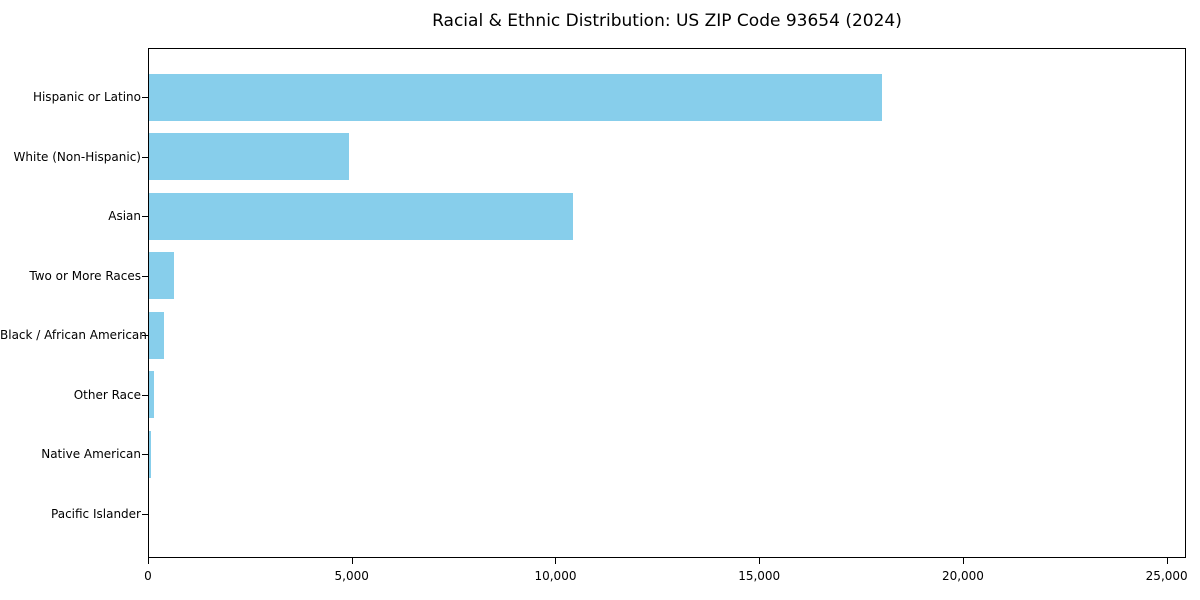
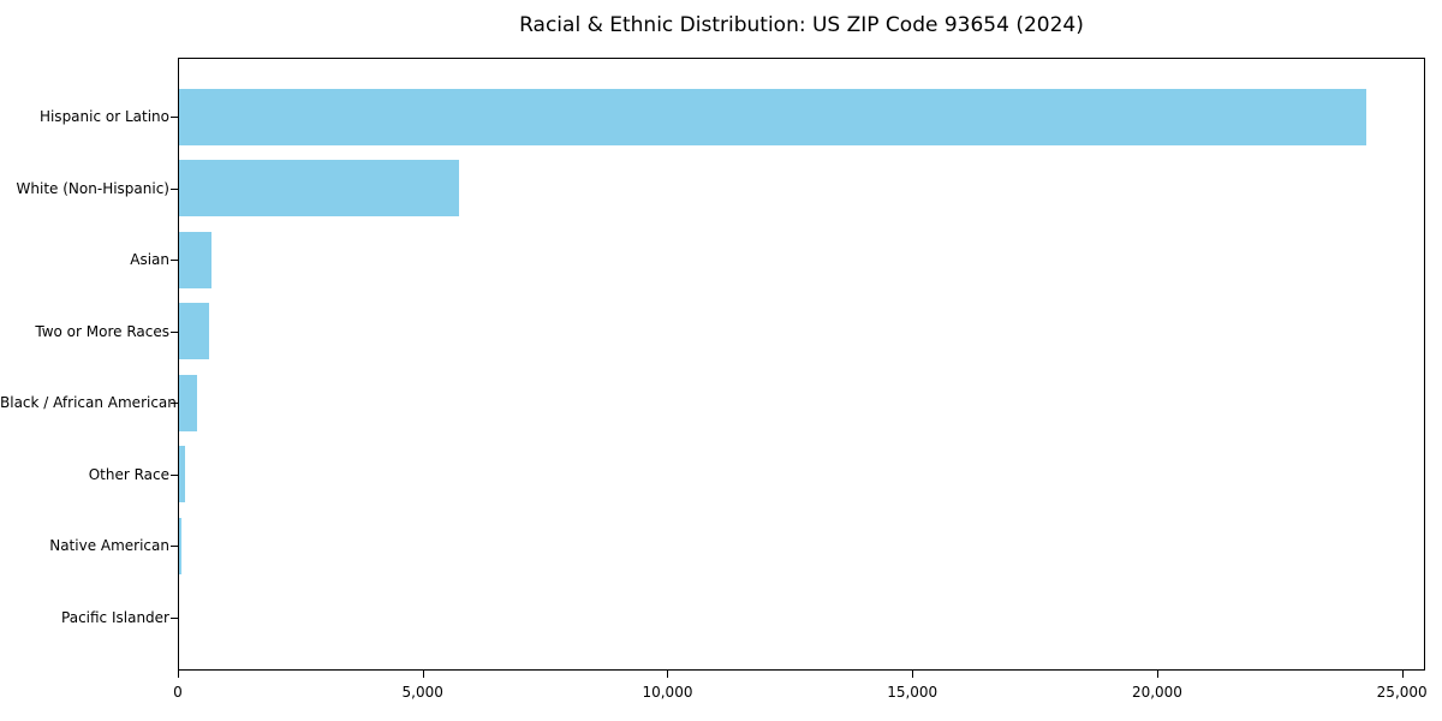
Hispanic or Latino: 18000 -> 24200
White (Non-Hispanic): 4900 -> 5700
Asian: 10400 -> 700
